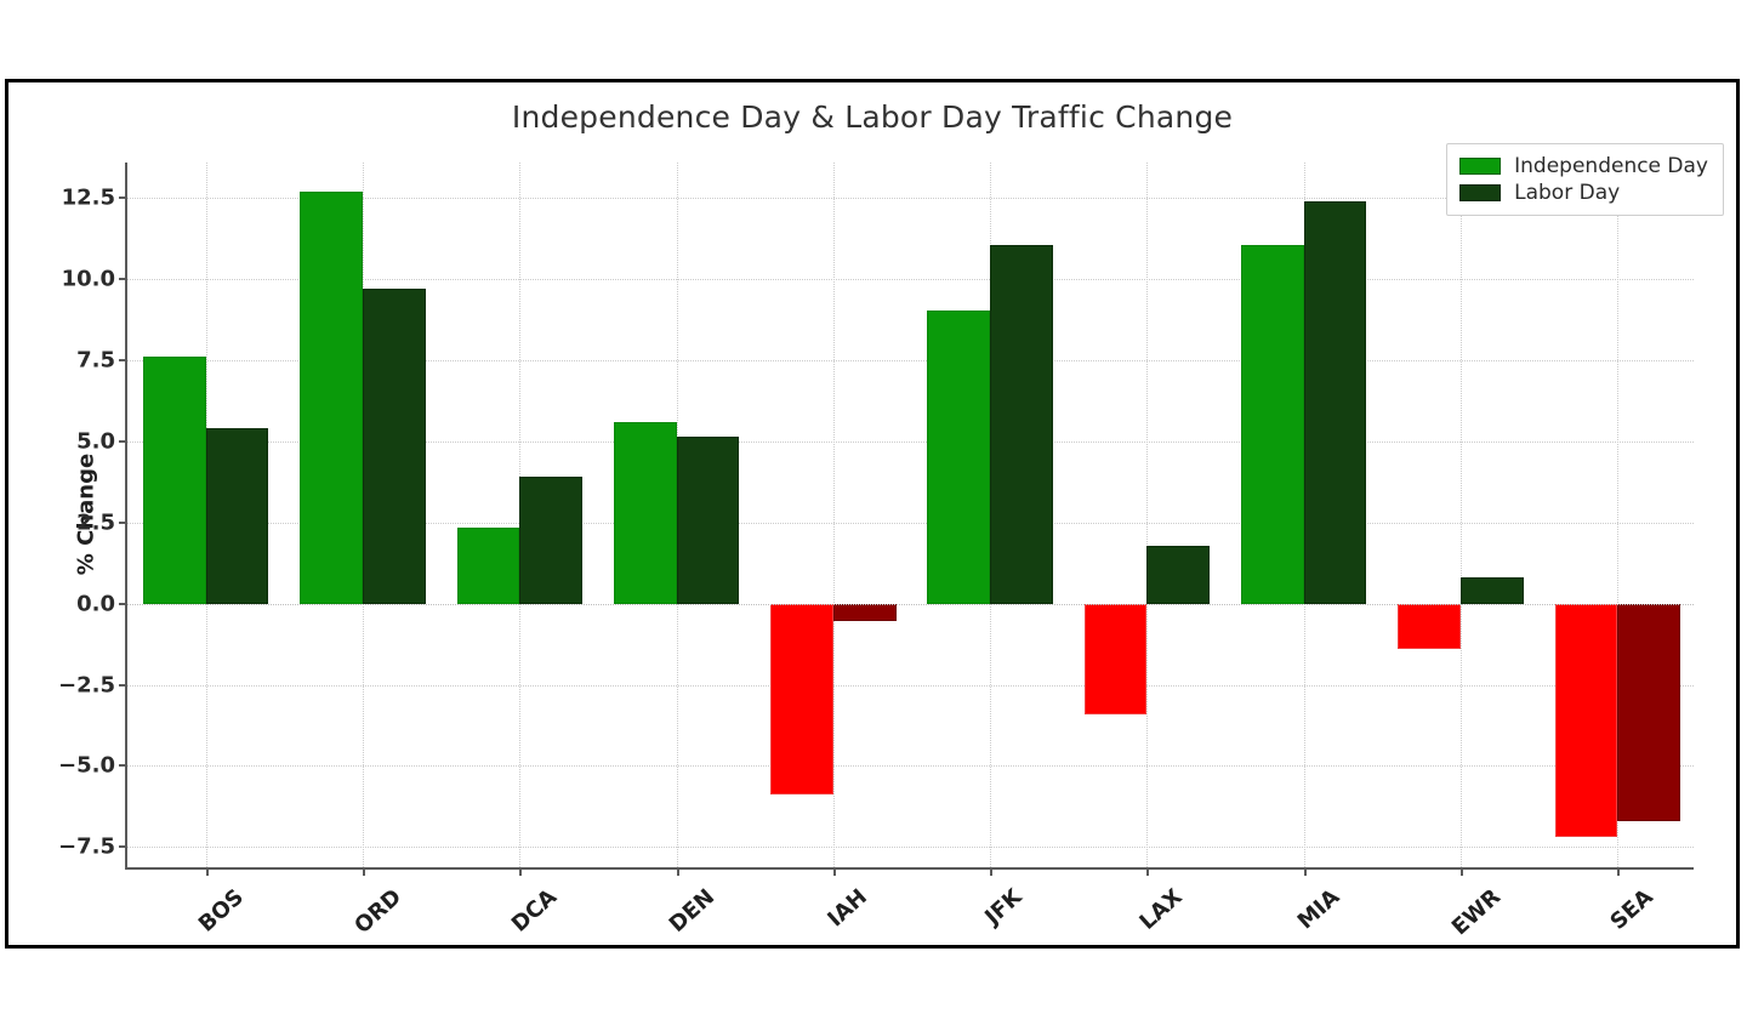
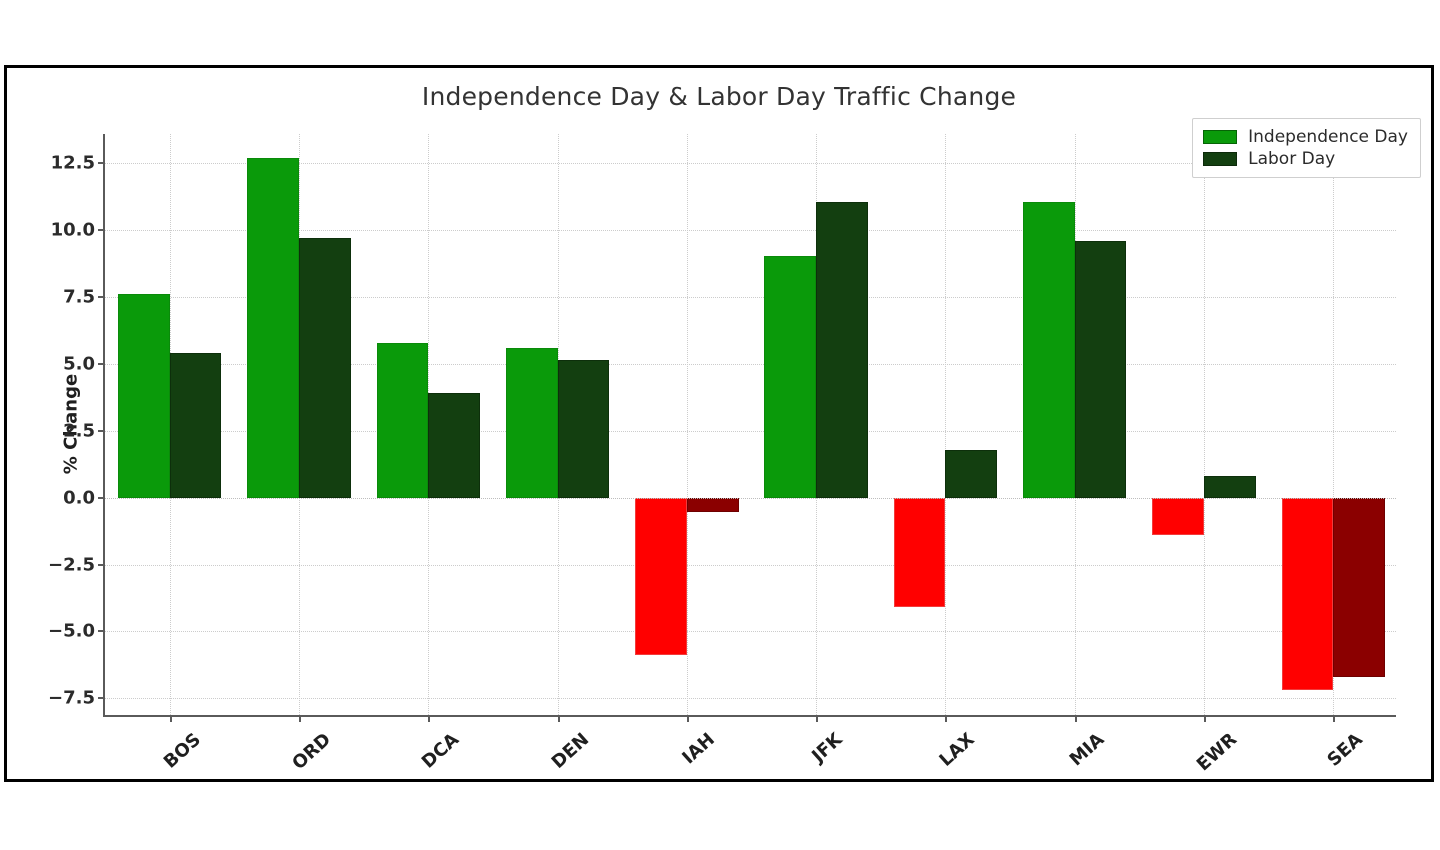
Independence Day/DCA: 2.4 -> 5.8
Independence Day/LAX: -3.4 -> -4.1
Labor Day/MIA: 12.4 -> 9.6
